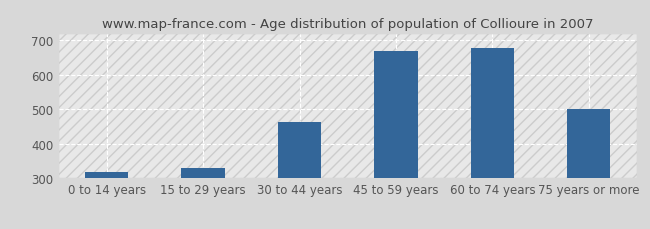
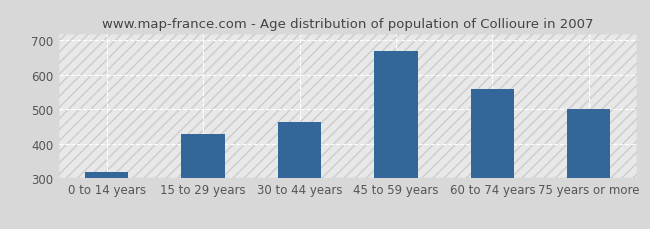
15 to 29 years: 330 -> 430
60 to 74 years: 678 -> 560
